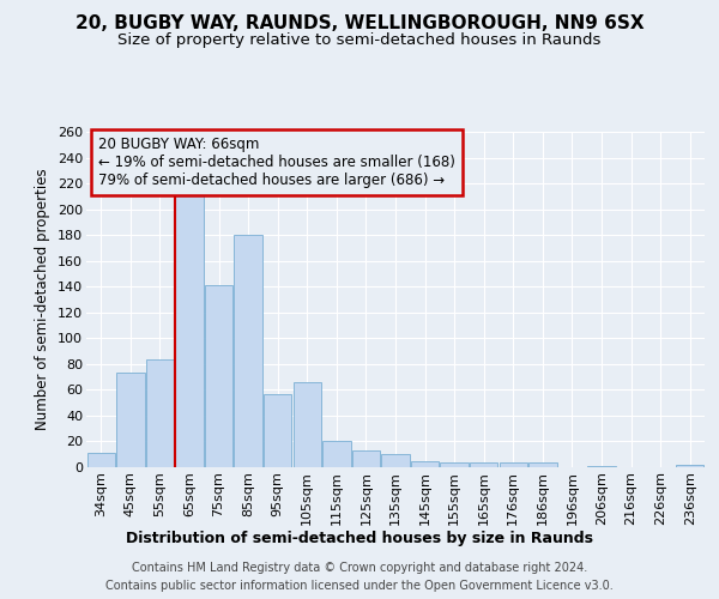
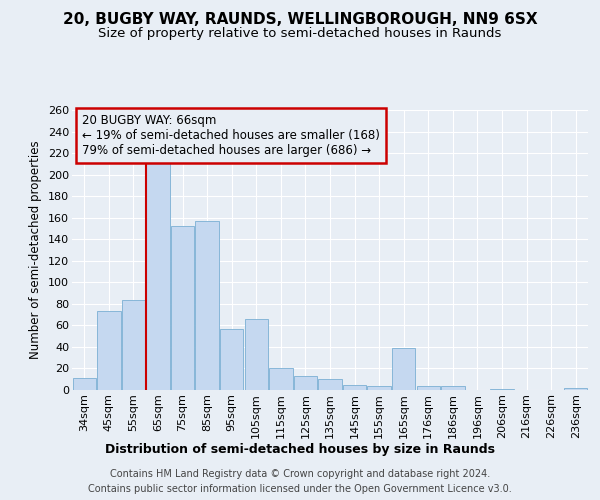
75sqm: 141 -> 152
85sqm: 180 -> 157
165sqm: 4 -> 39
